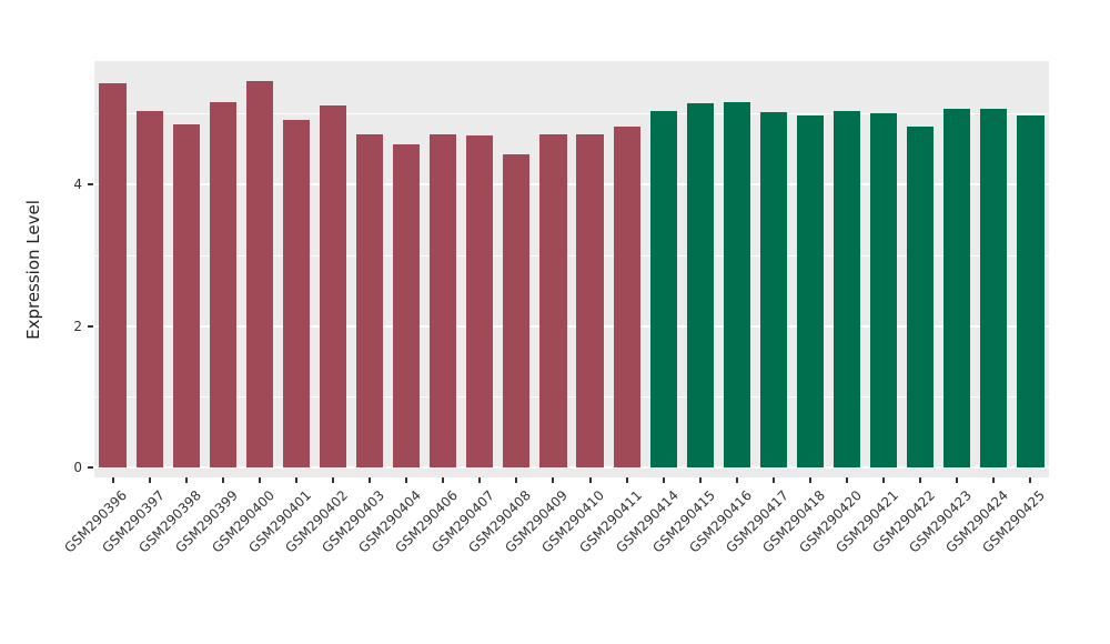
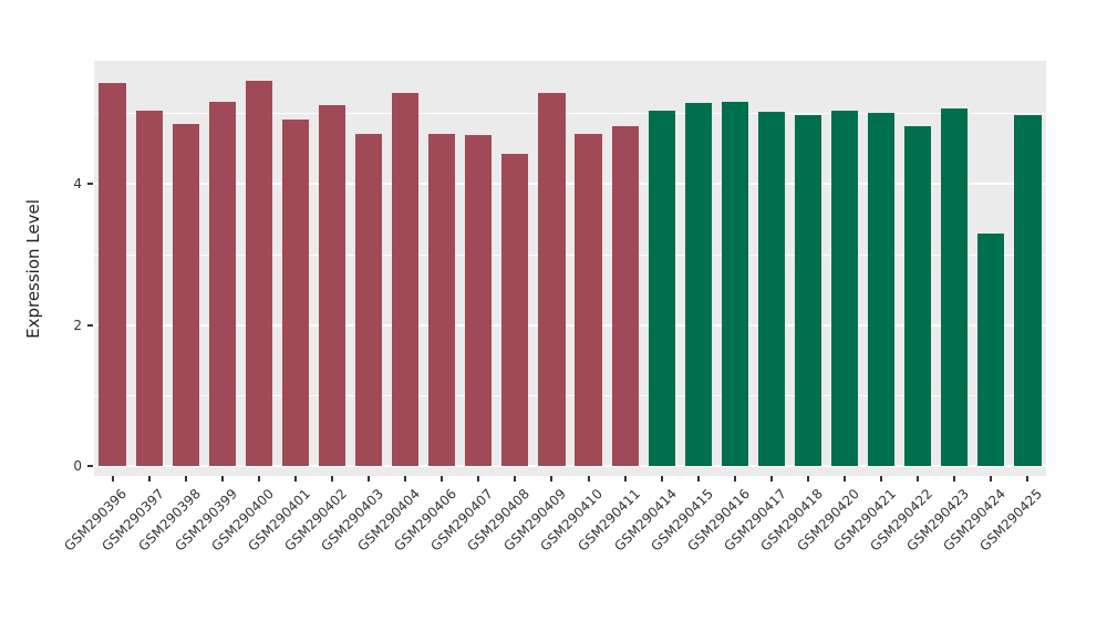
GSM290404: 4.6 -> 5.3
GSM290409: 4.7 -> 5.3
GSM290424: 5.1 -> 3.3
